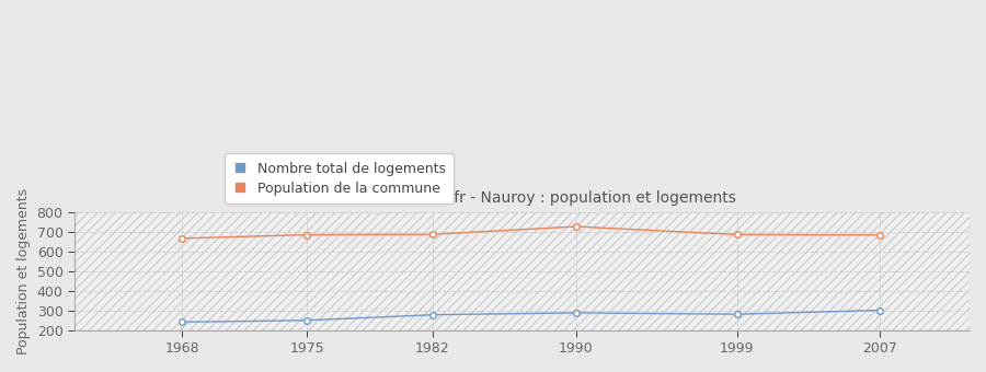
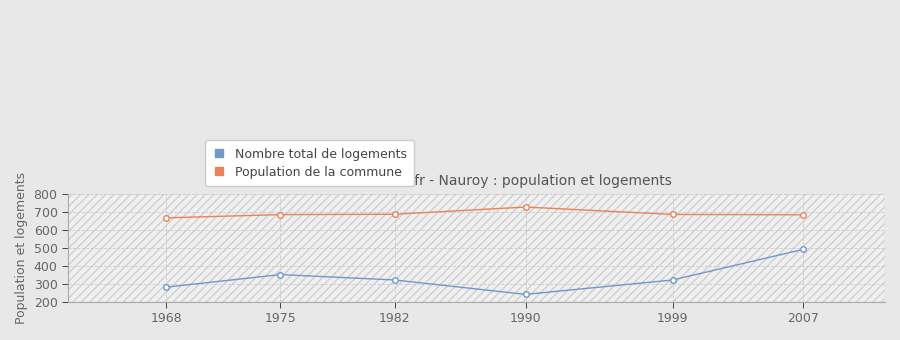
Nombre total de logements/1968: 240 -> 280
Nombre total de logements/1975: 250 -> 350
Nombre total de logements/1982: 280 -> 320
Nombre total de logements/1990: 290 -> 240
Nombre total de logements/1999: 280 -> 320
Nombre total de logements/2007: 300 -> 490
